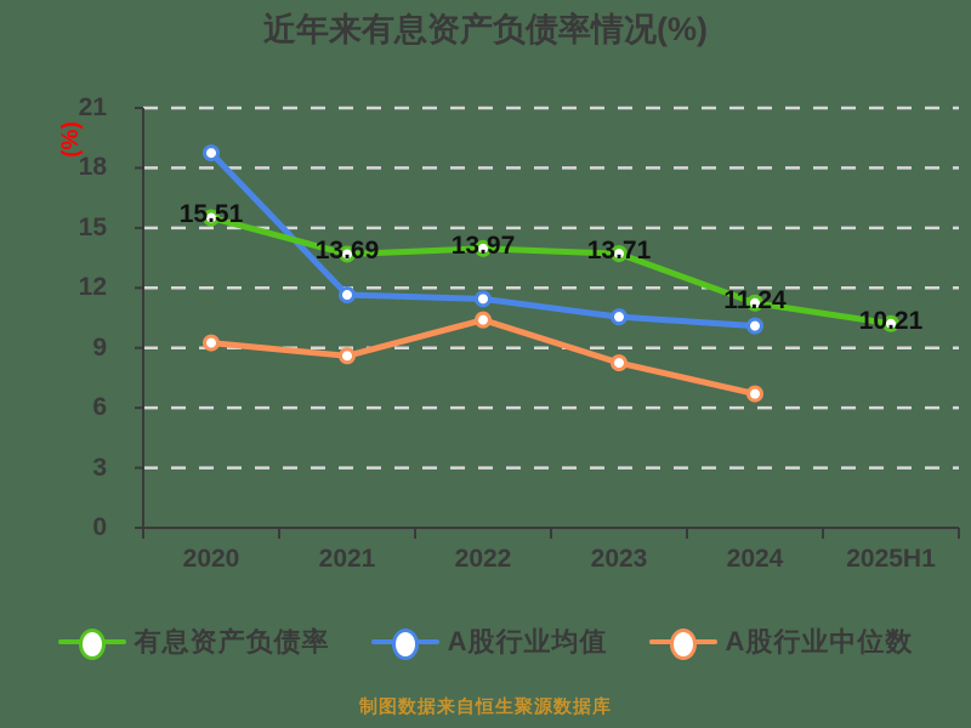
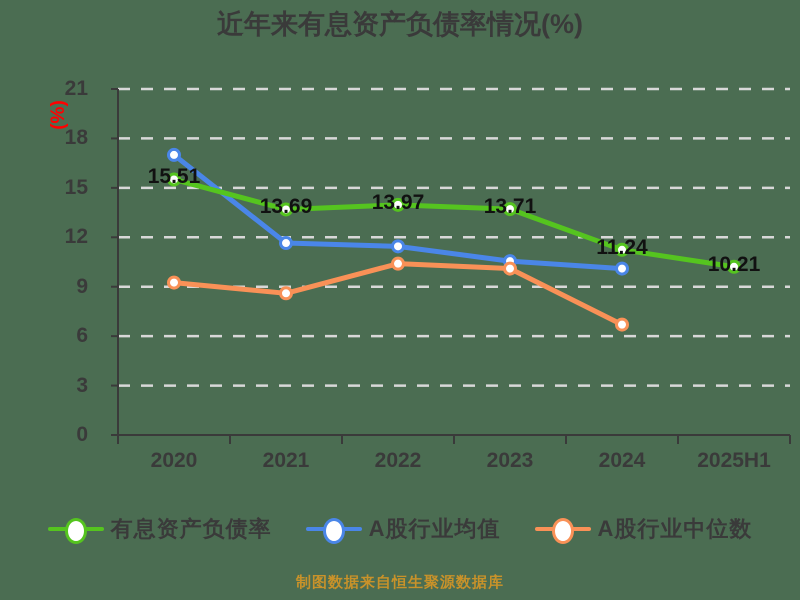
A股行业均值/2020: 18.8 -> 17.0
A股行业中位数/2023: 8.2 -> 10.1
